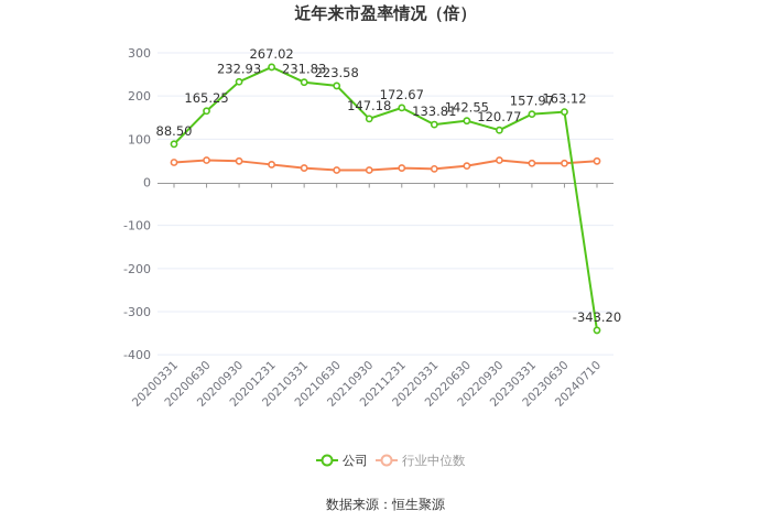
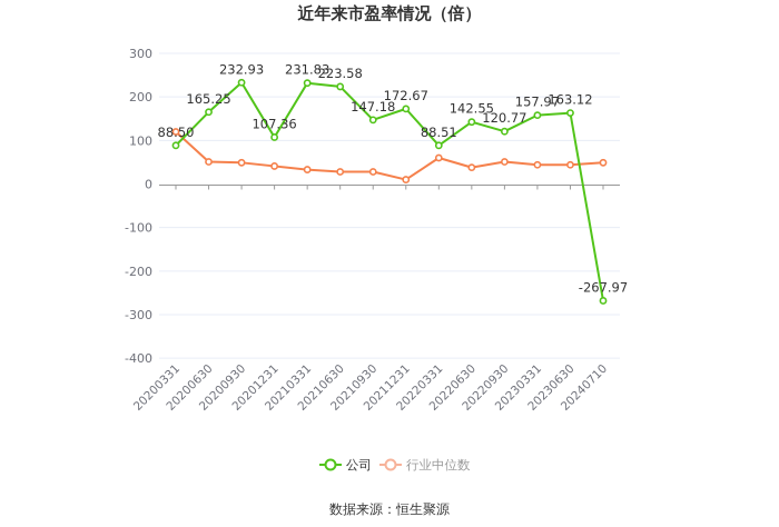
行业中位数/20200331: 50 -> 120
公司/20201231: 267.02 -> 107.36
行业中位数/20211231: 30 -> 10
公司/20220331: 133.81 -> 88.51
行业中位数/20220331: 30 -> 60
公司/20240710: -343.20 -> -267.97
